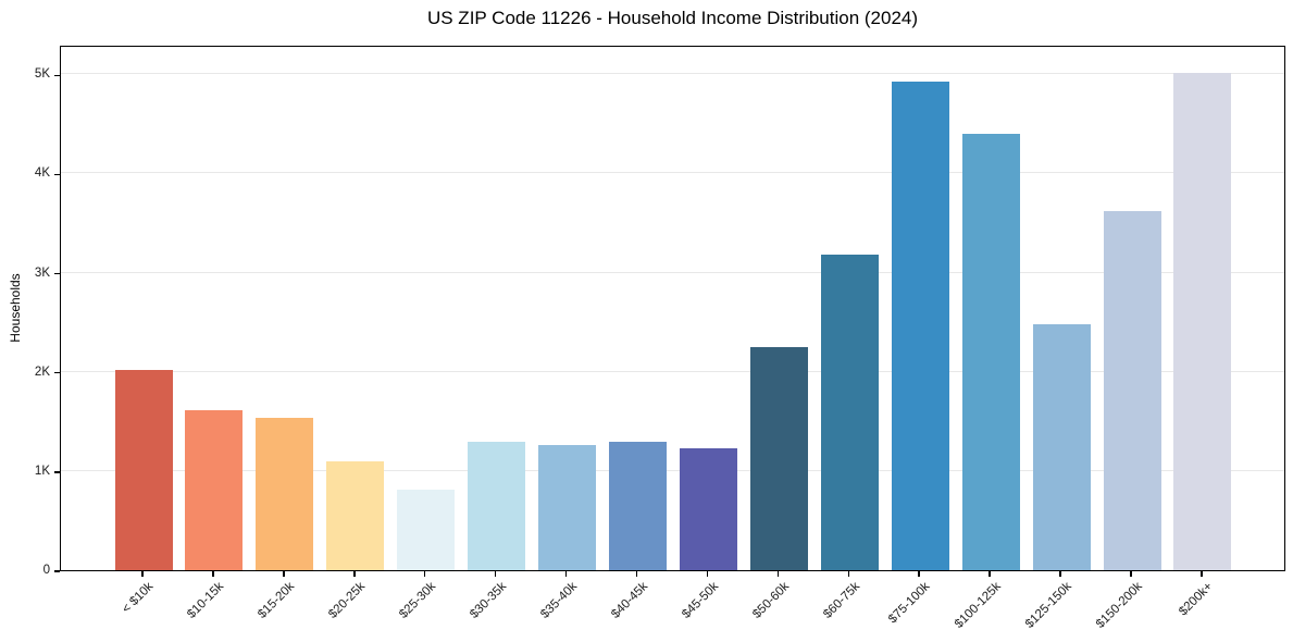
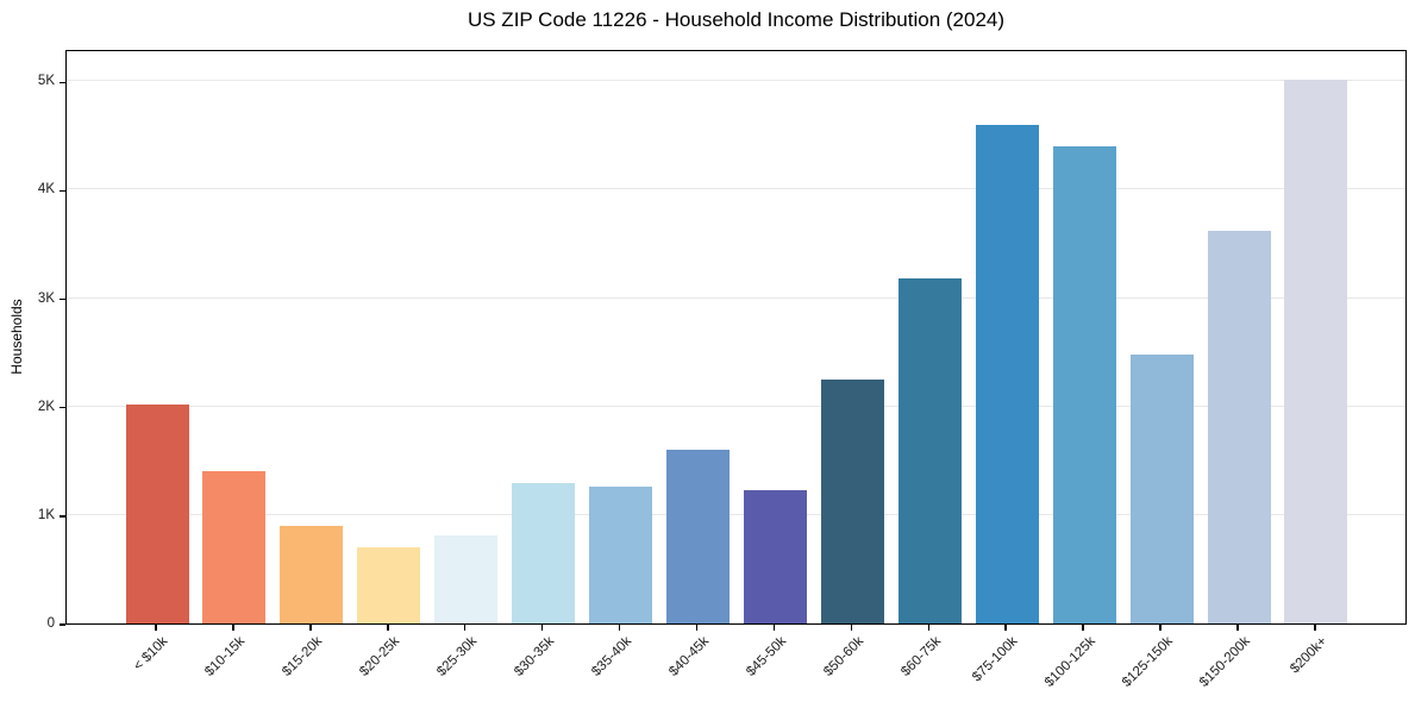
$10-15k: 1.6K -> 1.4K
$15-20k: 1.5K -> 0.9K
$20-25k: 1.1K -> 0.7K
$40-45k: 1.3K -> 1.6K
$75-100k: 4.9K -> 4.6K
